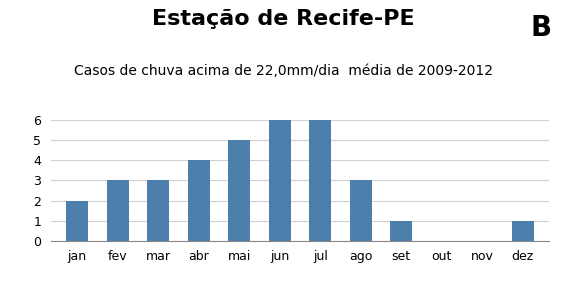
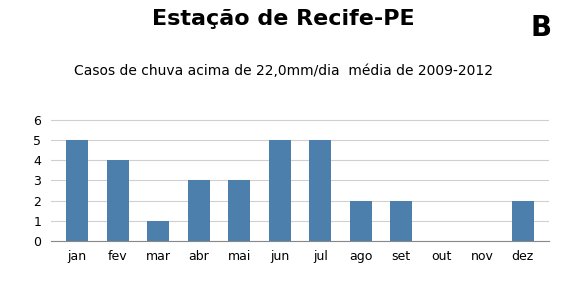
jan: 2 -> 5
fev: 3 -> 4
mar: 3 -> 1
abr: 4 -> 3
mai: 5 -> 3
jun: 6 -> 5
jul: 6 -> 5
ago: 3 -> 2
set: 1 -> 2
dez: 1 -> 2
